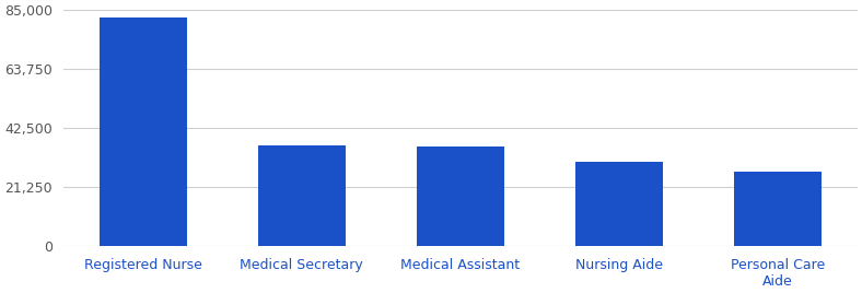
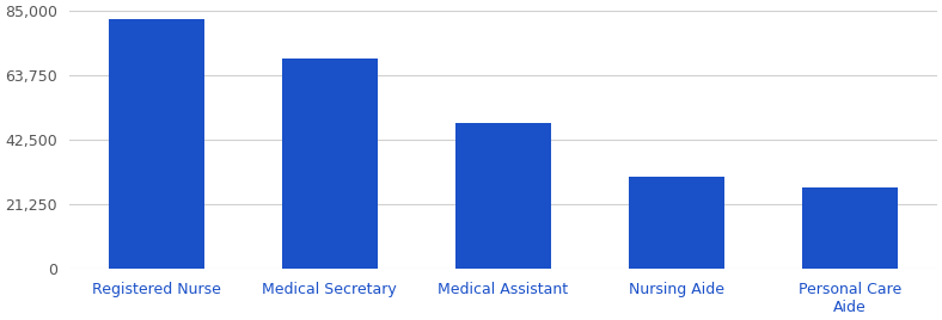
Medical Secretary: 36,500 -> 69,500
Medical Assistant: 36,000 -> 48,000
